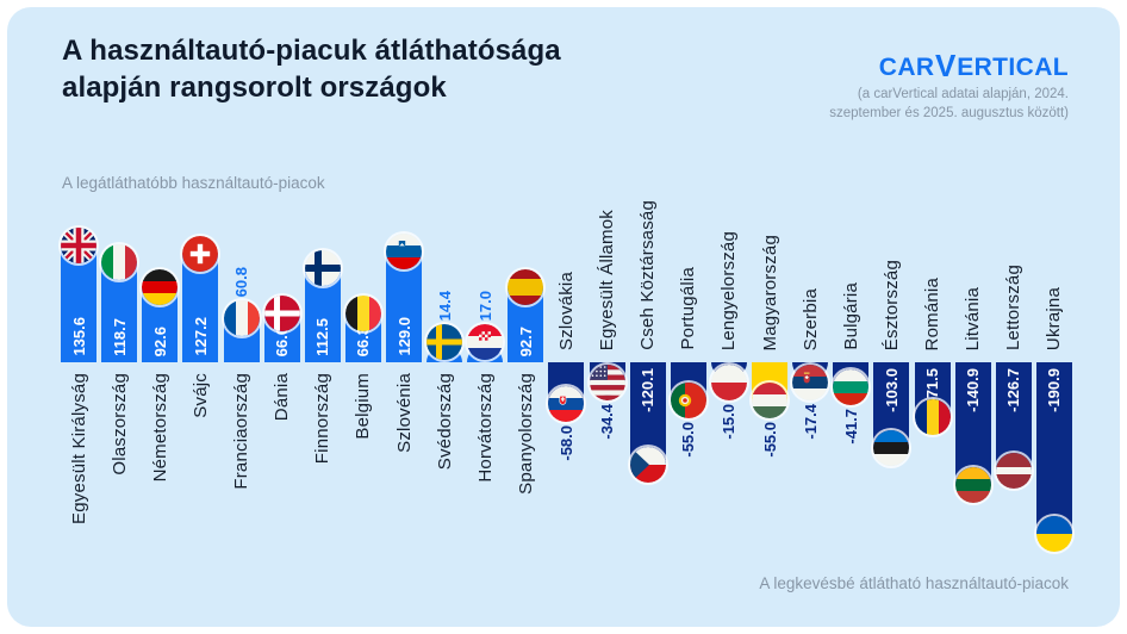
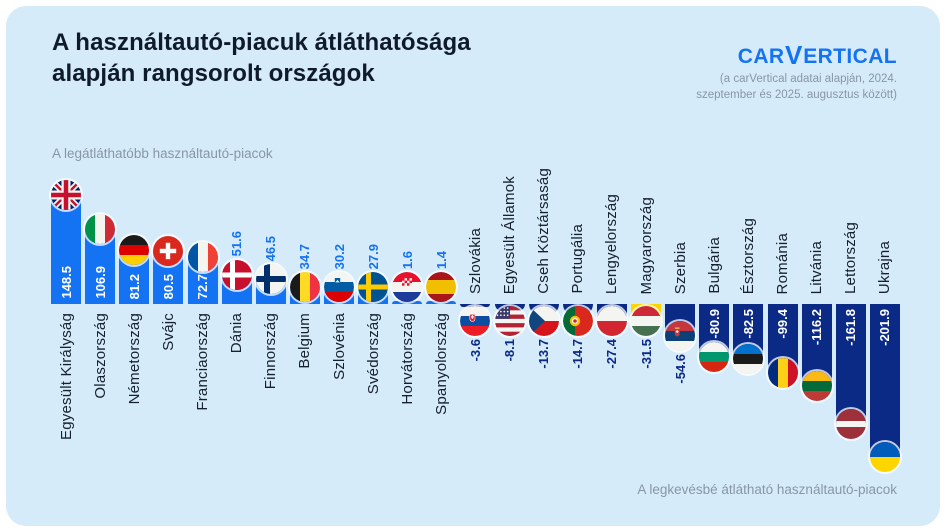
Egyesült Királyság: 135.6 -> 148.5
Olaszország: 118.7 -> 106.9
Németország: 92.6 -> 81.2
Svájc: 127.2 -> 80.5
Franciaország: 60.8 -> 72.7
Dánia: 66.0 -> 51.6
Finnország: 112.5 -> 46.5
Belgium: 66.3 -> 34.7
Szlovénia: 129.0 -> 30.2
Svédország: 14.4 -> 27.9
Horvátország: 17.0 -> 1.6
Spanyolország: 92.7 -> 1.4
Szlovákia: -58.0 -> -3.6
Egyesült Államok: -34.4 -> -8.1
Cseh Köztársaság: -120.1 -> -13.7
Portugália: -55.0 -> -14.7
Lengyelország: -15.0 -> -27.4
Magyarország: -55.0 -> -31.5
Szerbia: -17.4 -> -54.6
Bulgária: -41.7 -> -80.9
Észtország: -103.0 -> -82.5
Románia: -71.5 -> -99.4
Litvánia: -140.9 -> -116.2
Lettország: -126.7 -> -161.8
Ukrajna: -190.9 -> -201.9
